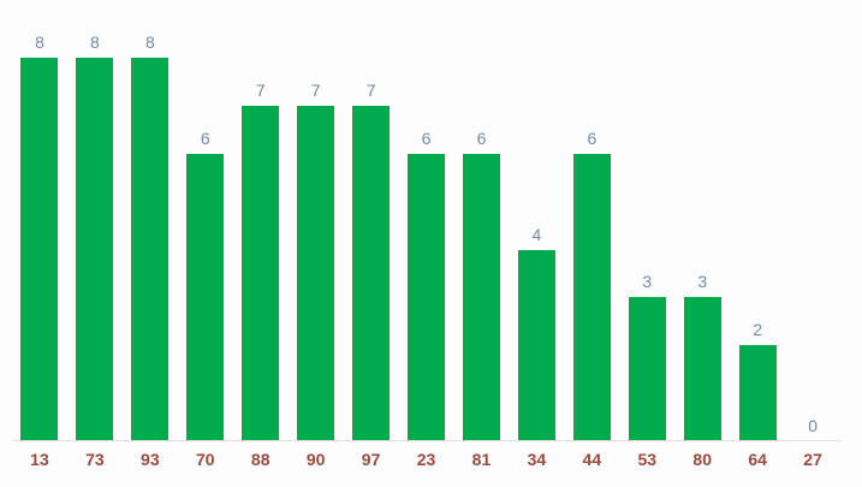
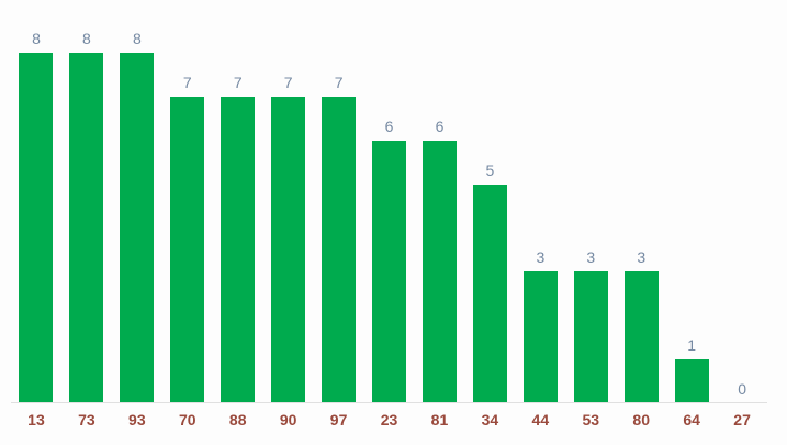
70: 6 -> 7
34: 4 -> 5
44: 6 -> 3
64: 2 -> 1
